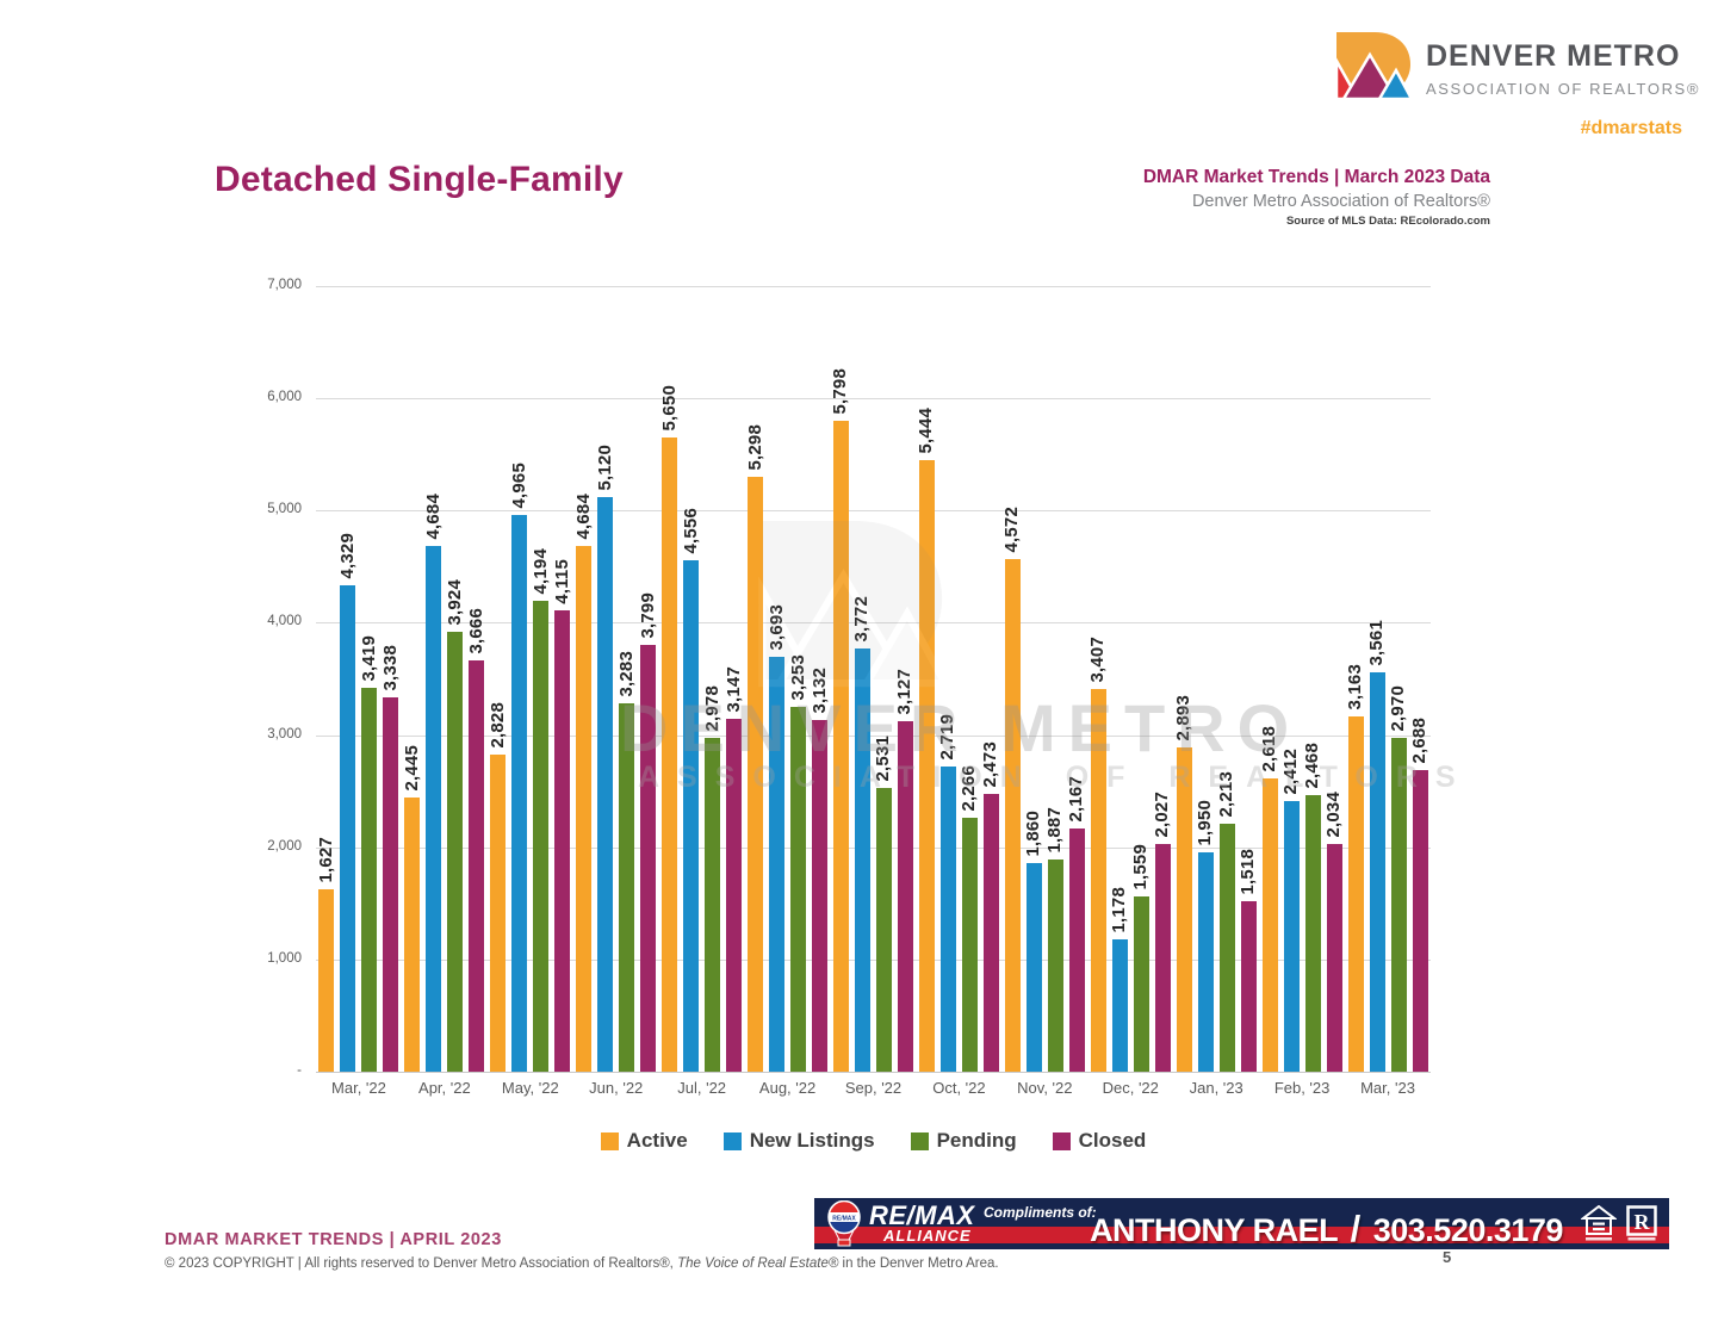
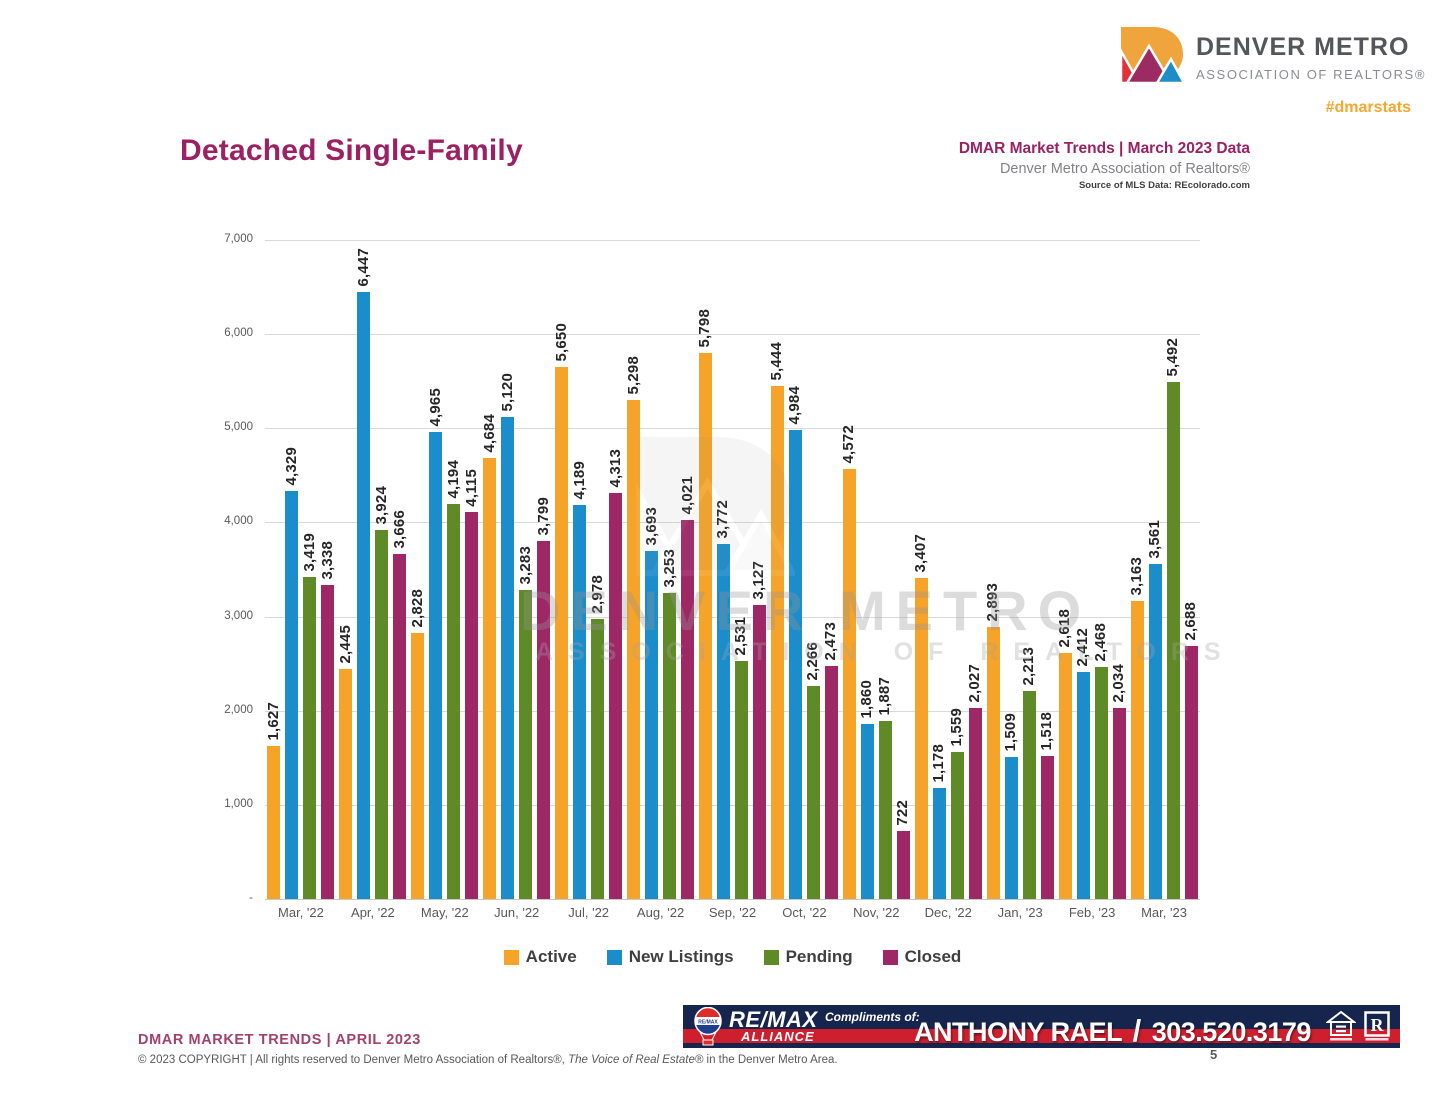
New Listings/Apr, '22: 4,684 -> 6,447
New Listings/Jul, '22: 4,556 -> 4,189
Closed/Jul, '22: 3,147 -> 4,313
Closed/Aug, '22: 3,132 -> 4,021
New Listings/Oct, '22: 2,719 -> 4,984
Closed/Nov, '22: 2,167 -> 722
New Listings/Jan, '23: 1,950 -> 1,509
Pending/Mar, '23: 2,970 -> 5,492
